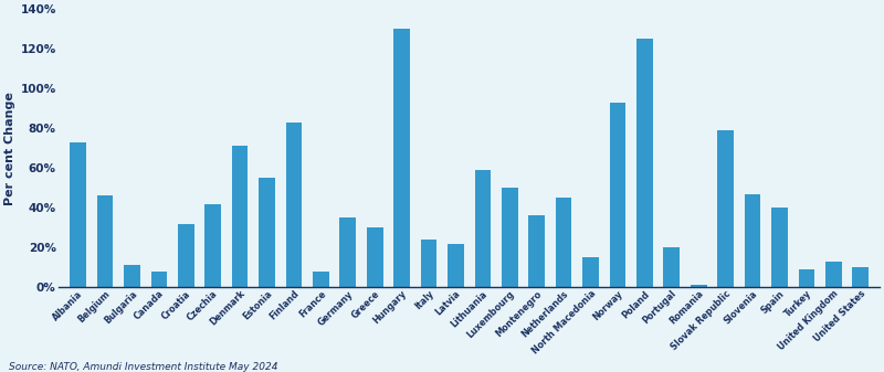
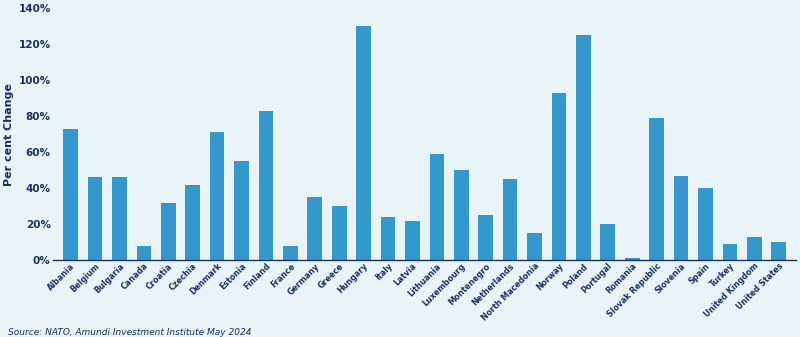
Bulgaria: 11% -> 46%
Montenegro: 36% -> 25%
